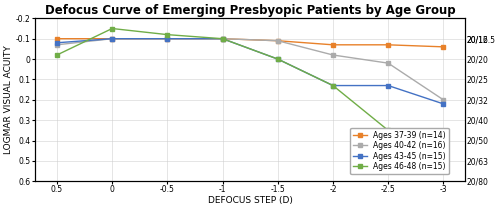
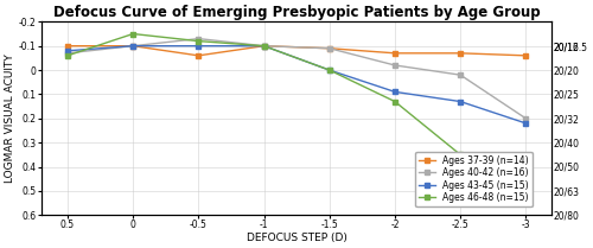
Ages 46-48 (n=15)/0.5: -0.02 -> -0.06
Ages 37-39 (n=14)/-0.5: -0.10 -> -0.06
Ages 40-42 (n=16)/-0.5: -0.10 -> -0.13
Ages 43-45 (n=15)/-2: 0.13 -> 0.09
